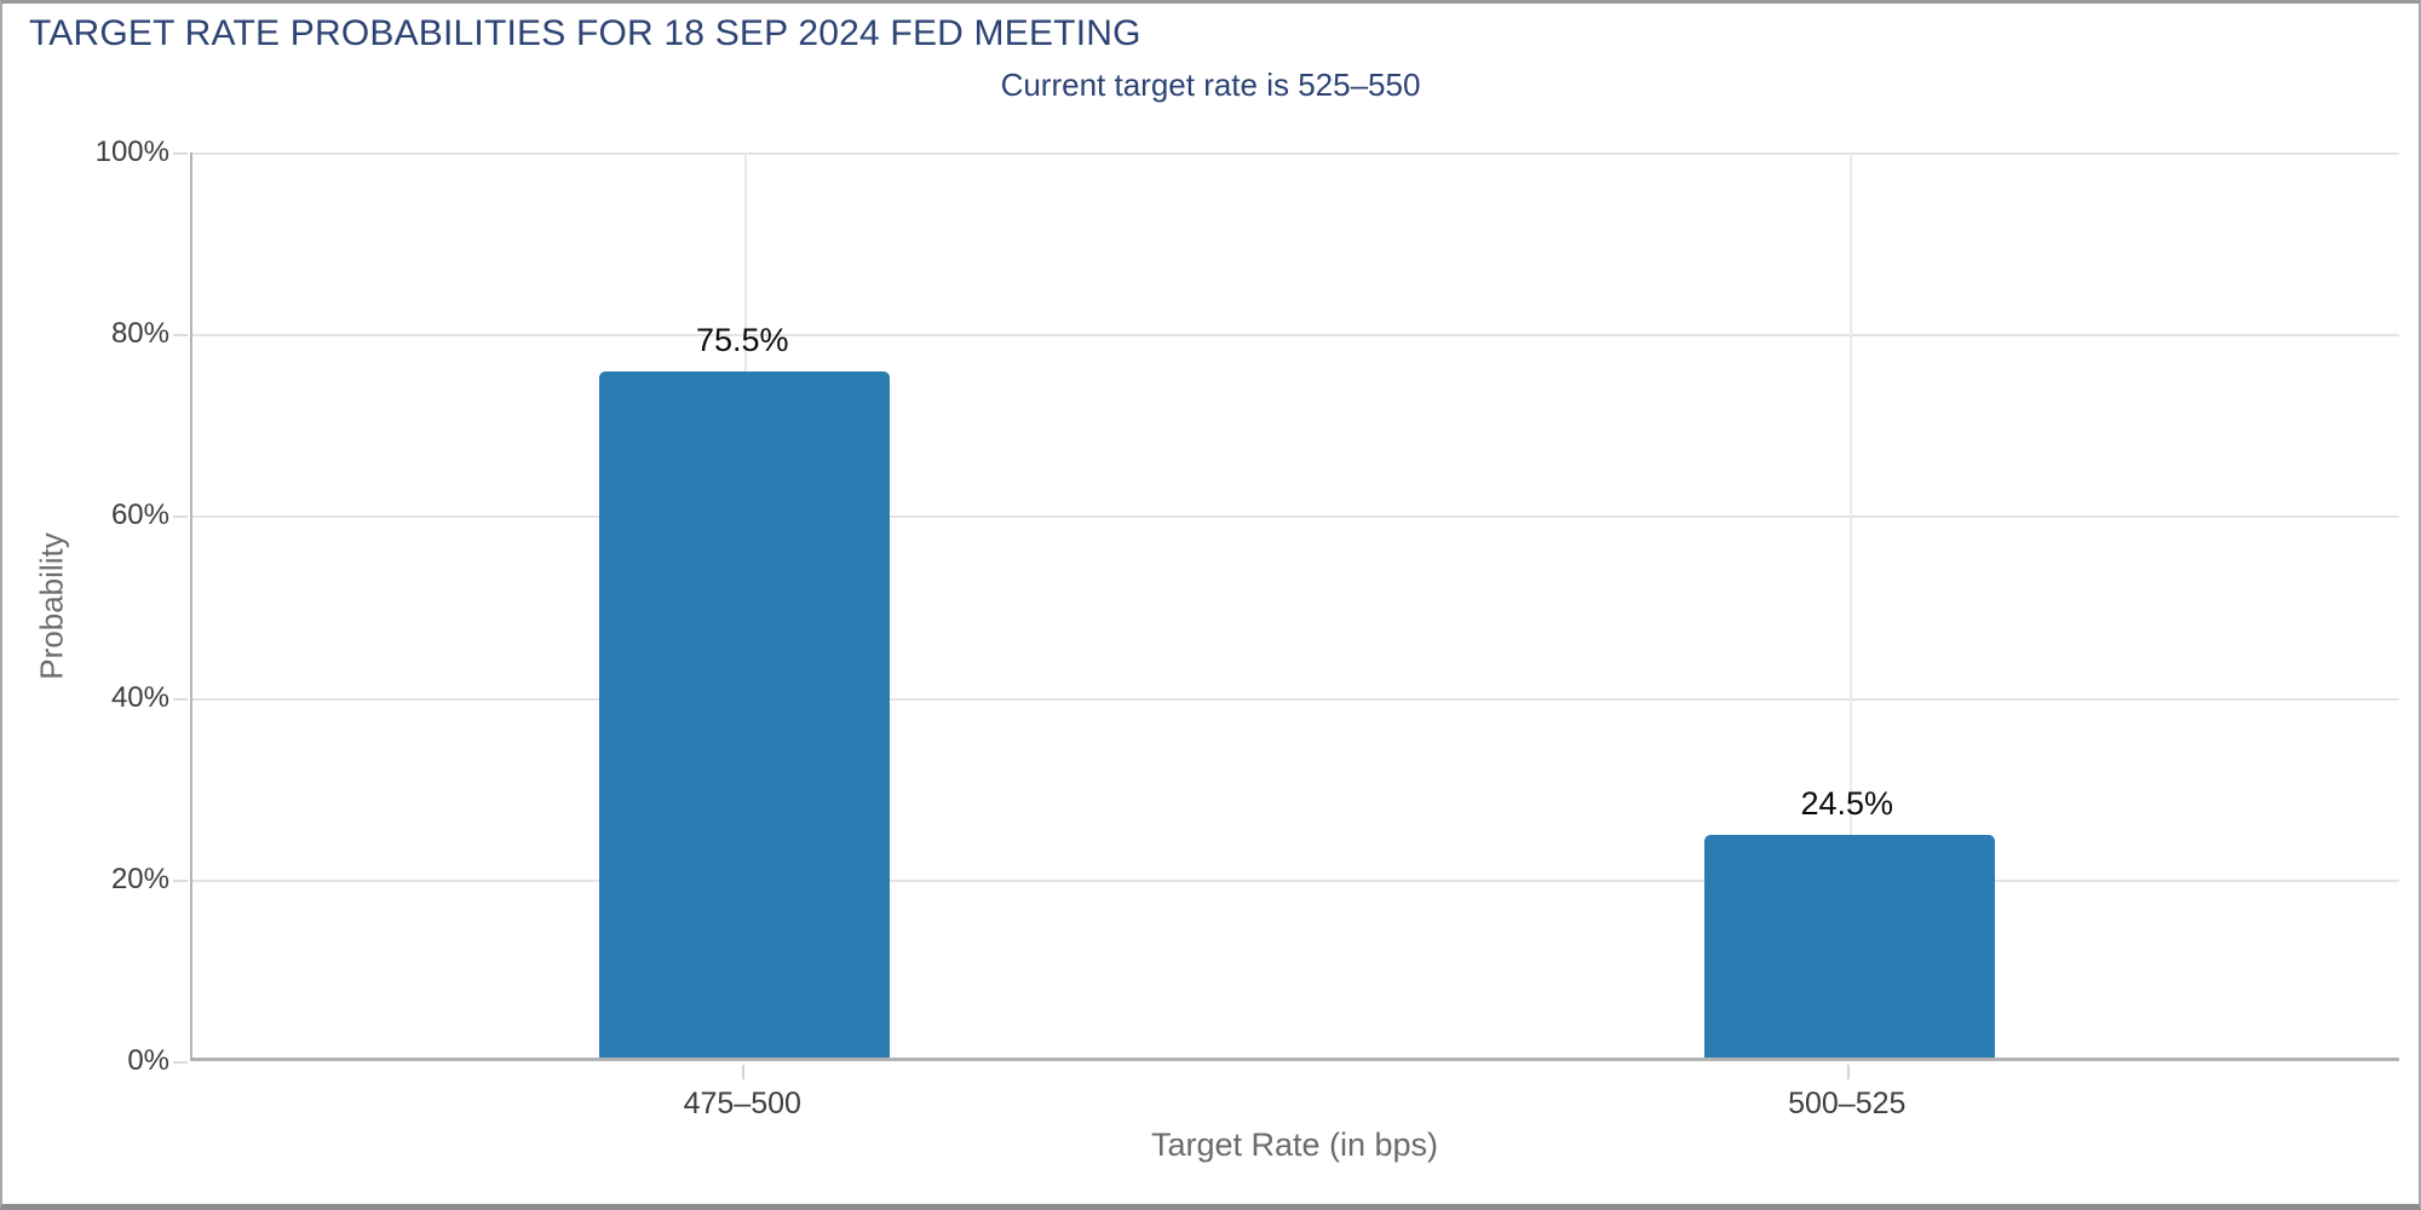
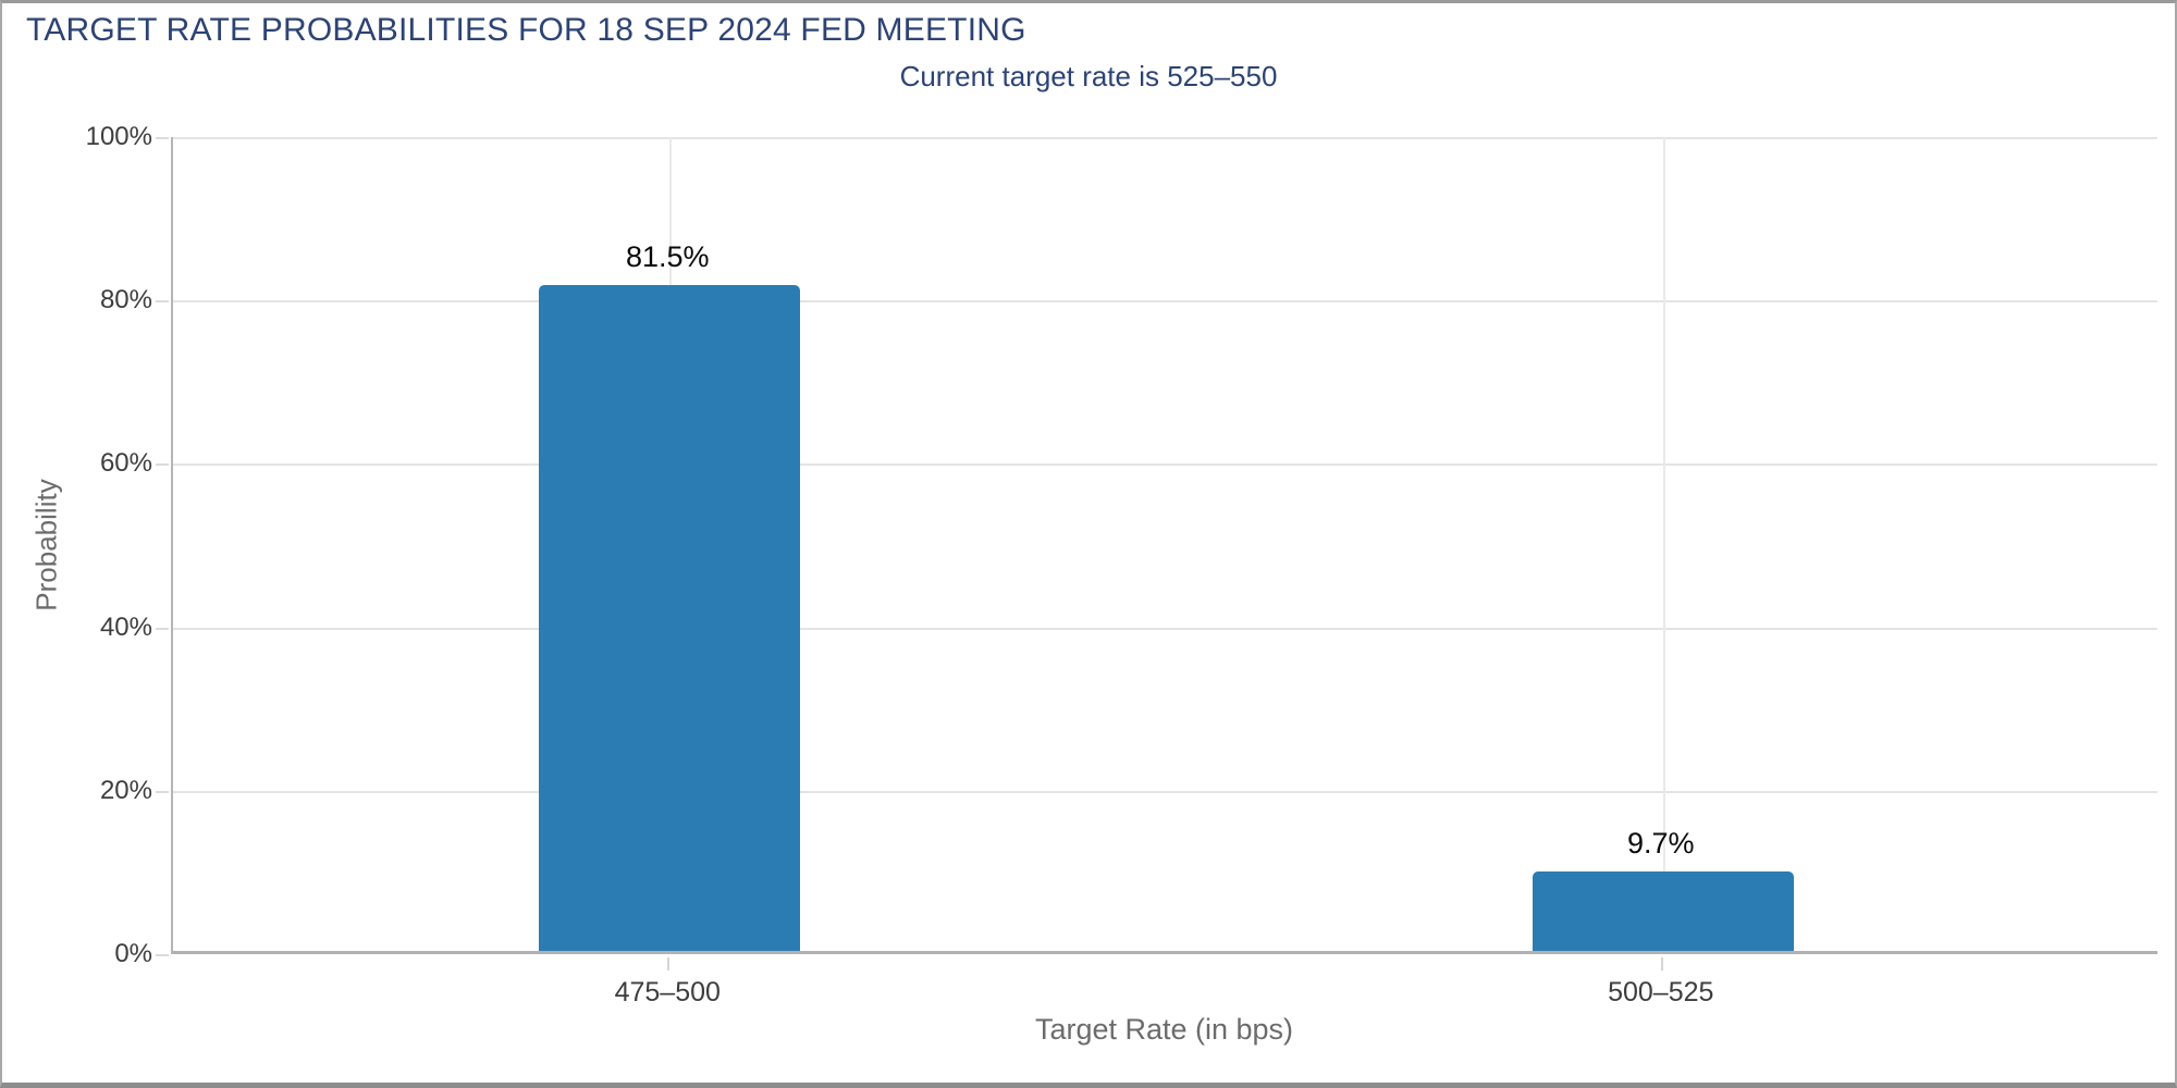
475–500: 75.5% -> 81.5%
500–525: 24.5% -> 9.7%
